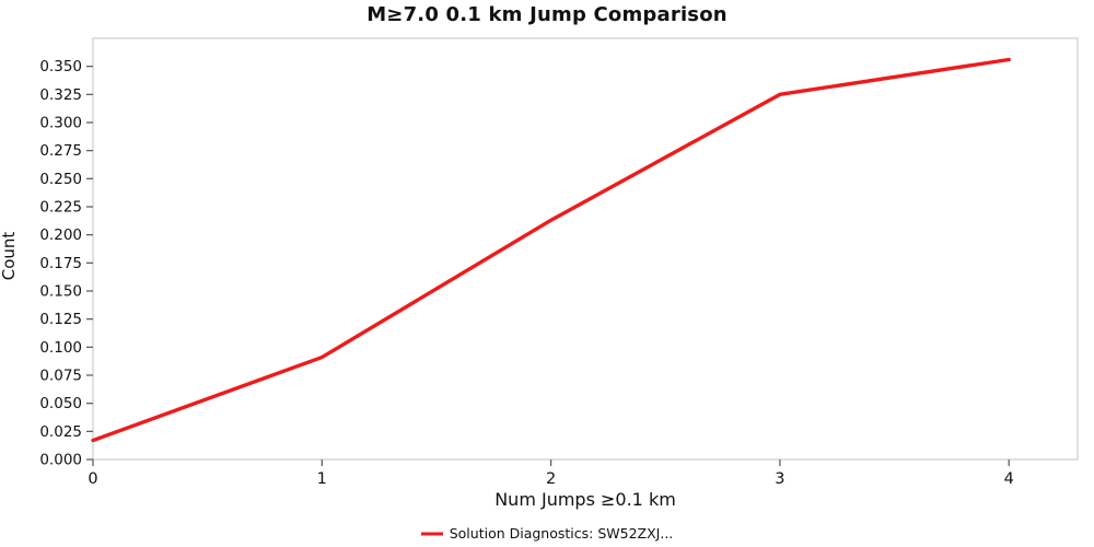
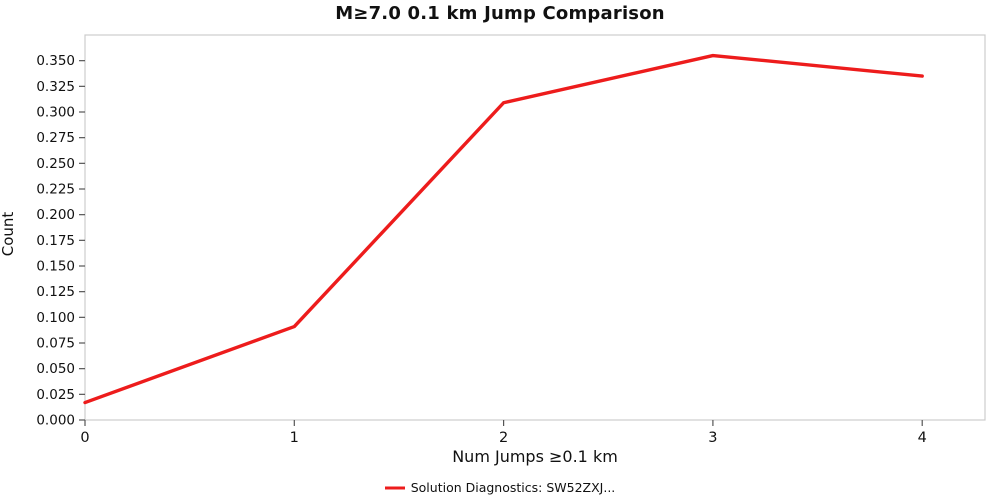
2: 0.213 -> 0.309
3: 0.325 -> 0.355
4: 0.356 -> 0.335
